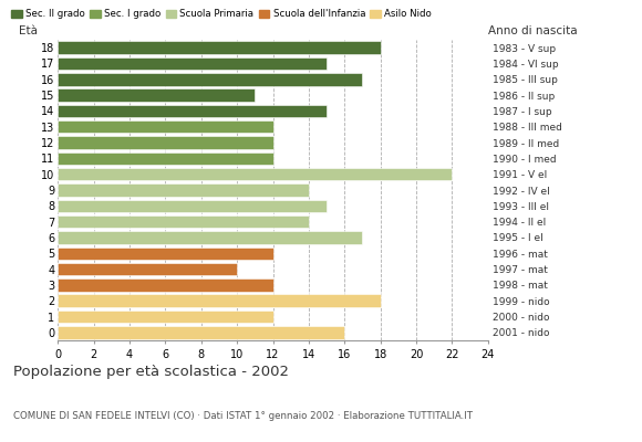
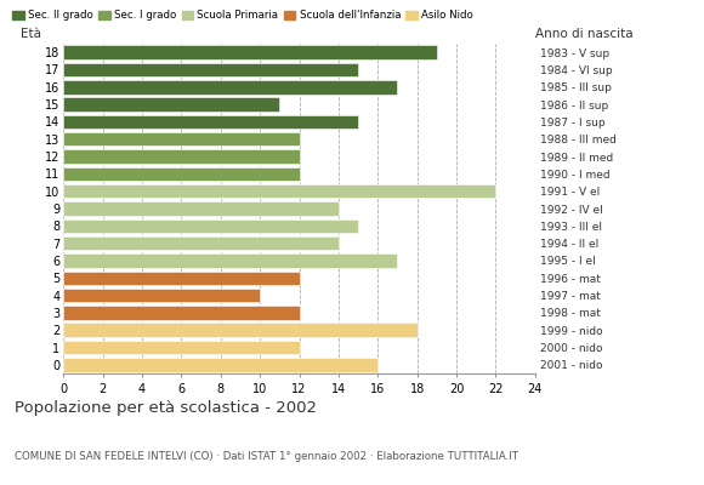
18: 18 -> 19
